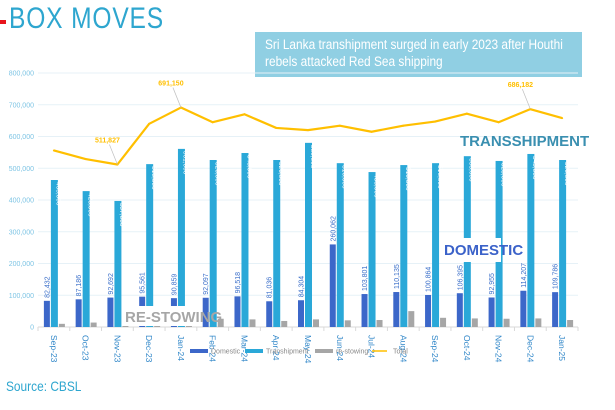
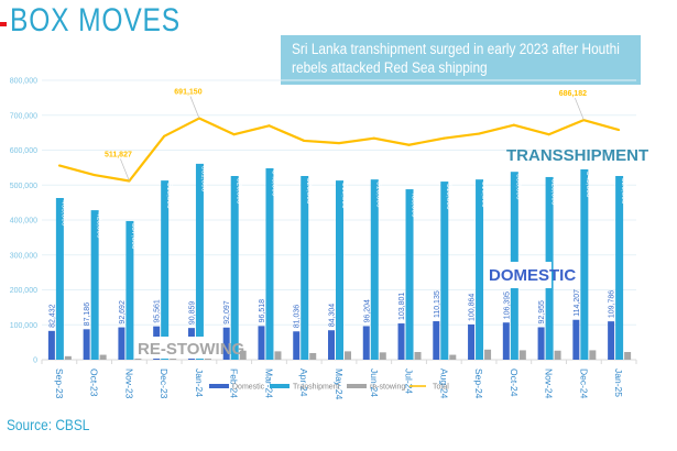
Transhipment/May-24: 580,000 -> 513,000
Domestic/Jun-24: 260,062 -> 96,204
re-stowing/Aug-24: 50000 -> 10000
